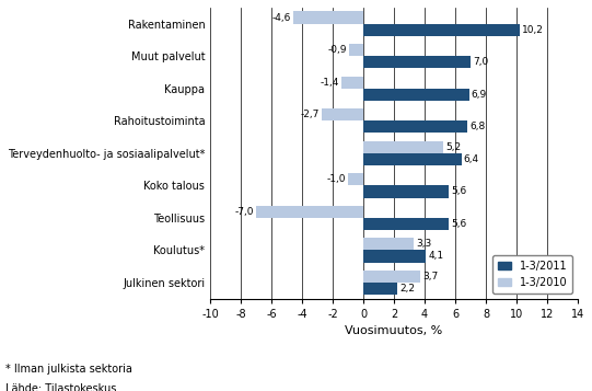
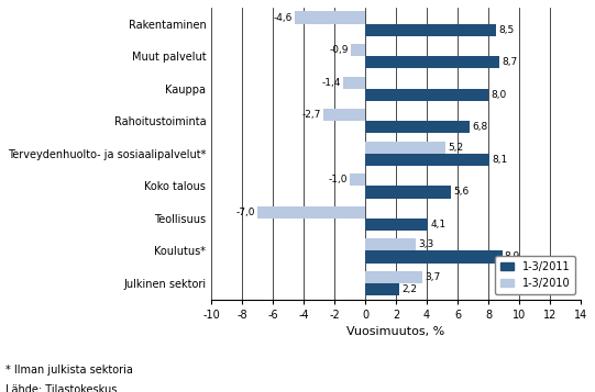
1-3/2011/Rakentaminen: 10,2 -> 8,5
1-3/2011/Muut palvelut: 7,0 -> 8,7
1-3/2011/Kauppa: 6,9 -> 8,0
1-3/2011/Terveydenhuolto- ja sosiaalipalvelut*: 6,4 -> 8,1
1-3/2011/Teollisuus: 5,6 -> 4,1
1-3/2011/Koulutus*: 4,1 -> 8,9
